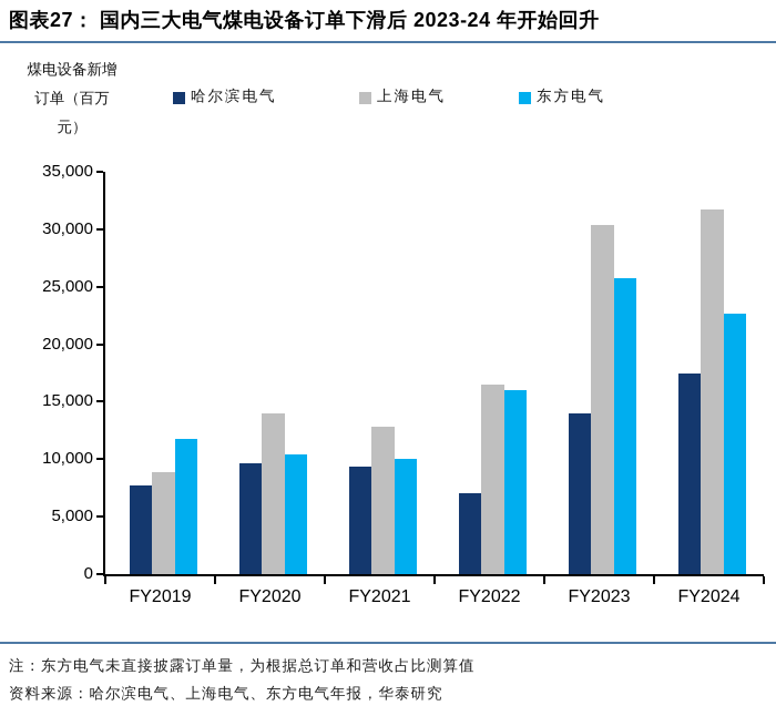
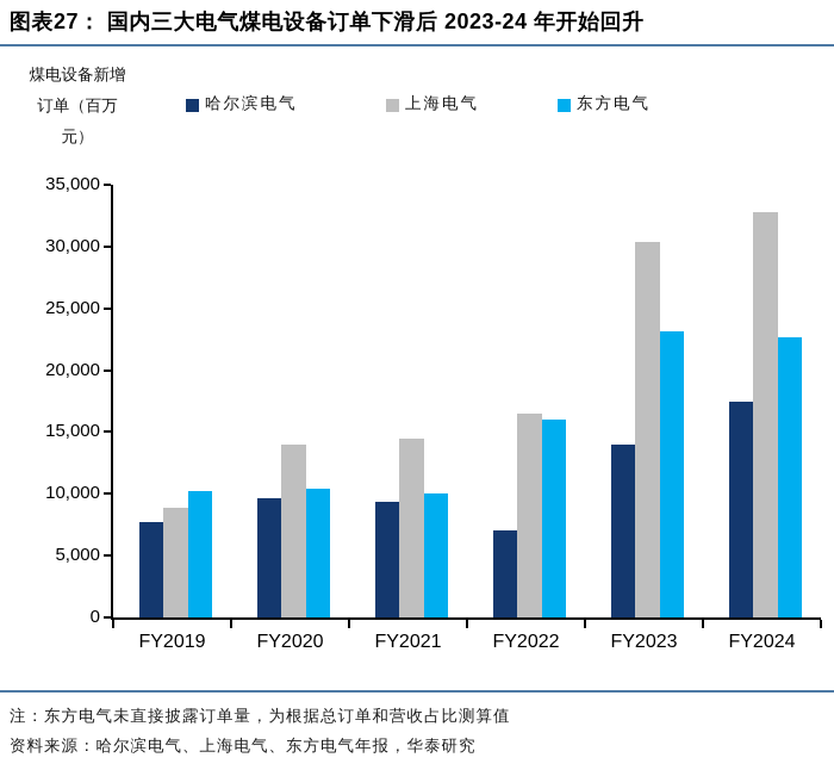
东方电气/FY2019: 11800 -> 10200
上海电气/FY2021: 12800 -> 14500
东方电气/FY2023: 25700 -> 23100
上海电气/FY2024: 31700 -> 32800
